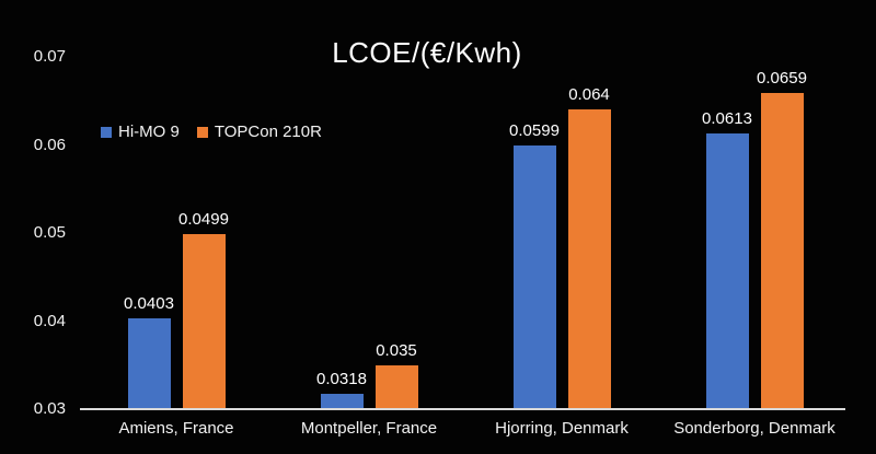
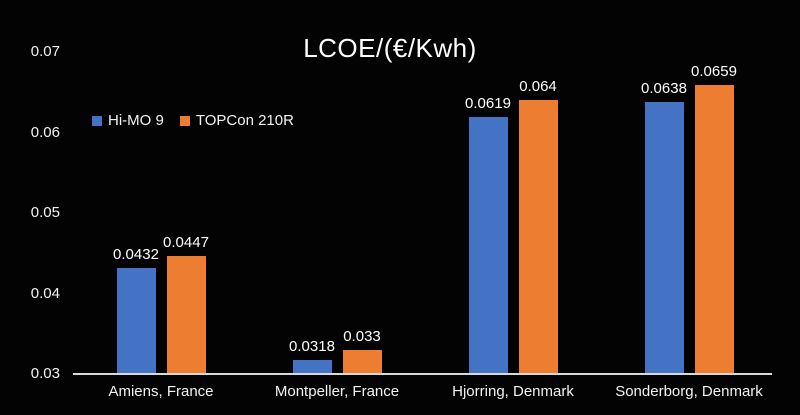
Hi-MO 9/Amiens, France: 0.0403 -> 0.0432
TOPCon 210R/Amiens, France: 0.0499 -> 0.0447
TOPCon 210R/Montpeller, France: 0.035 -> 0.033
Hi-MO 9/Hjorring, Denmark: 0.0599 -> 0.0619
Hi-MO 9/Sonderborg, Denmark: 0.0613 -> 0.0638
